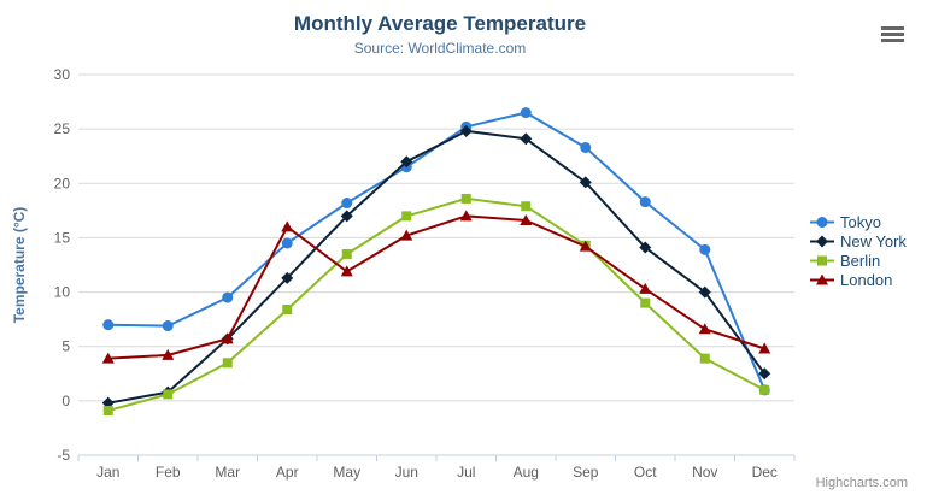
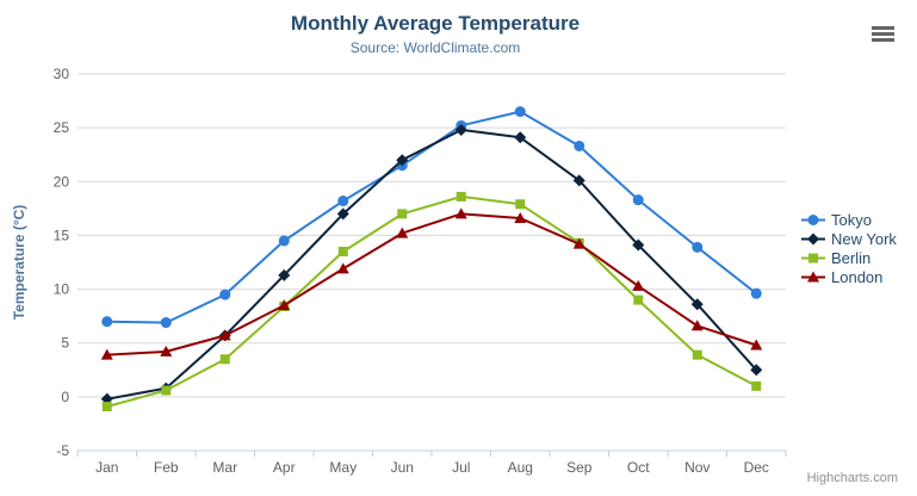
London/Apr: 16 -> 8
New York/Nov: 10 -> 9
Tokyo/Dec: 1 -> 10
